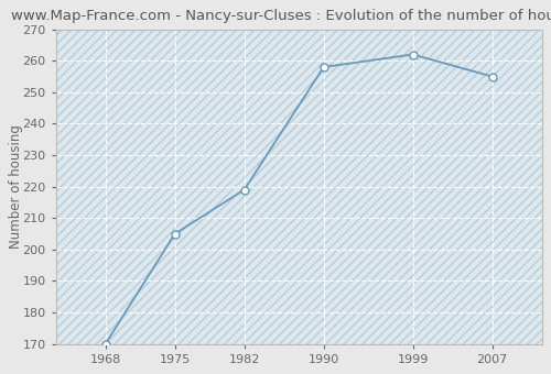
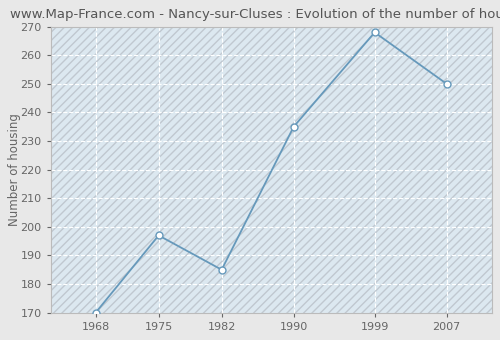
1975: 205 -> 197
1982: 219 -> 185
1990: 258 -> 235
1999: 262 -> 268
2007: 255 -> 250
